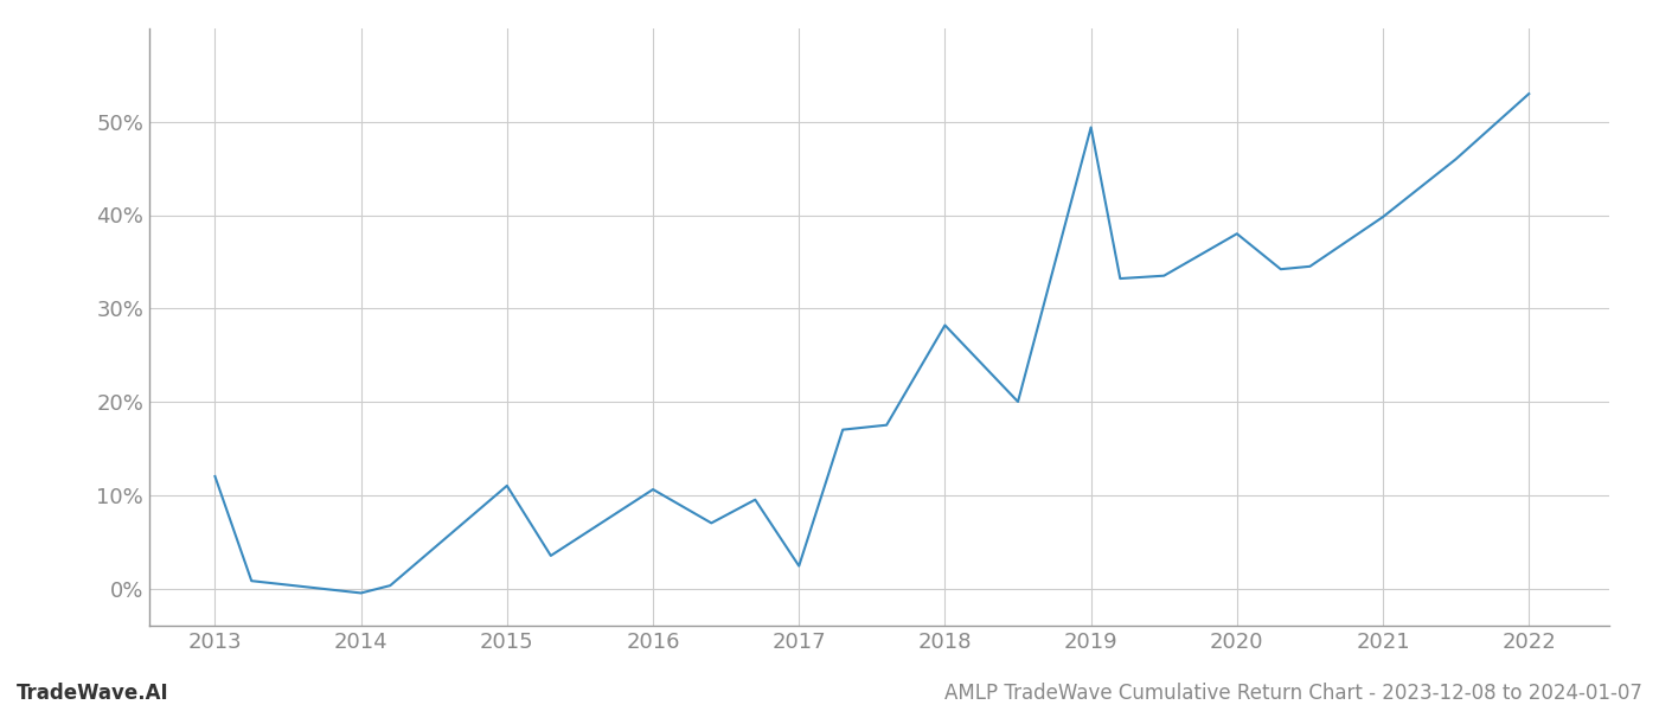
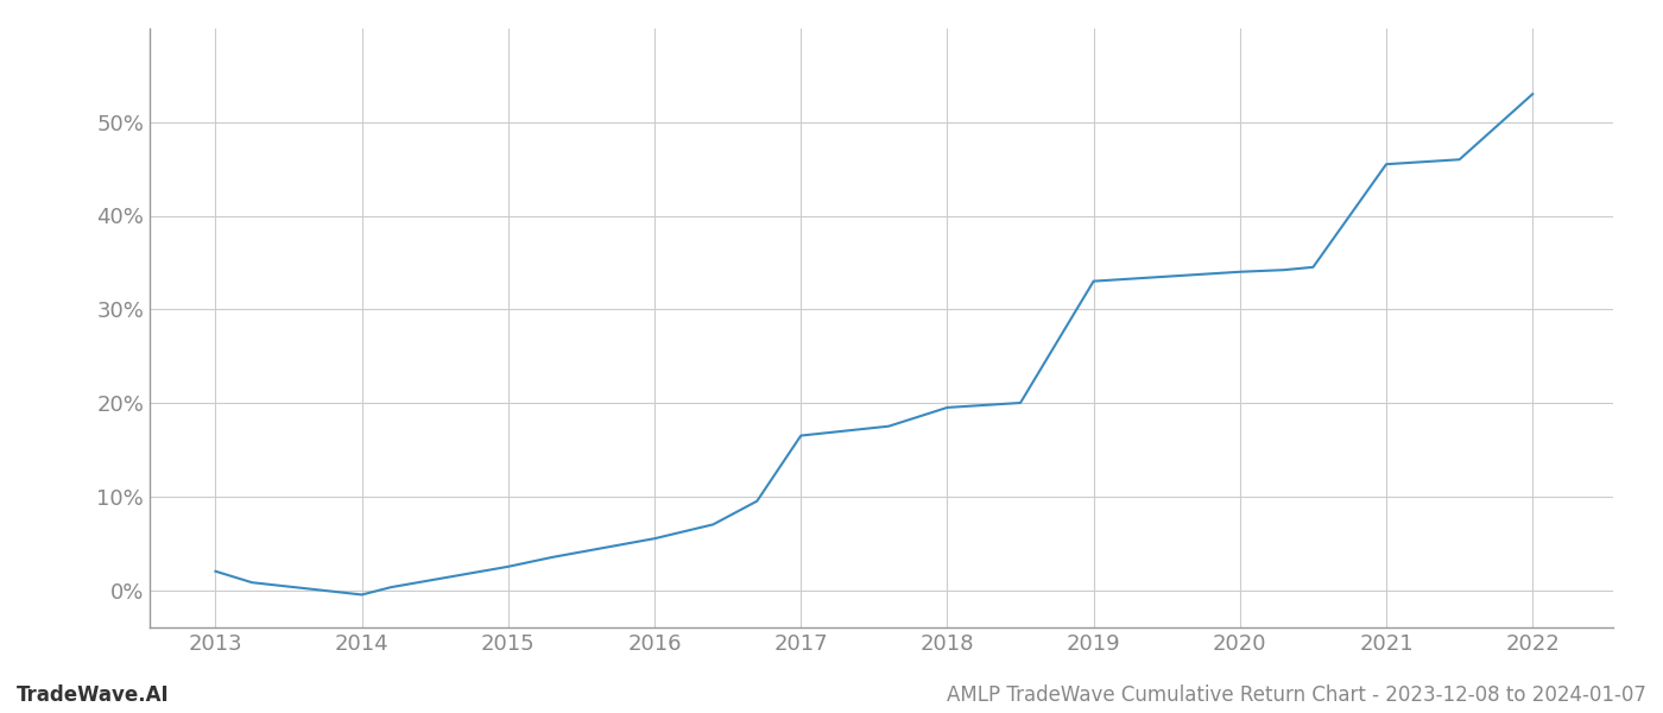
2013: 12.0% -> 2.0%
2015: 11.0% -> 2.5%
2016: 10.6% -> 5.5%
2017: 2.4% -> 16.5%
2018: 28.2% -> 19.5%
2019: 49.4% -> 33.0%
2020: 38.0% -> 34.0%
2021: 39.8% -> 45.5%
